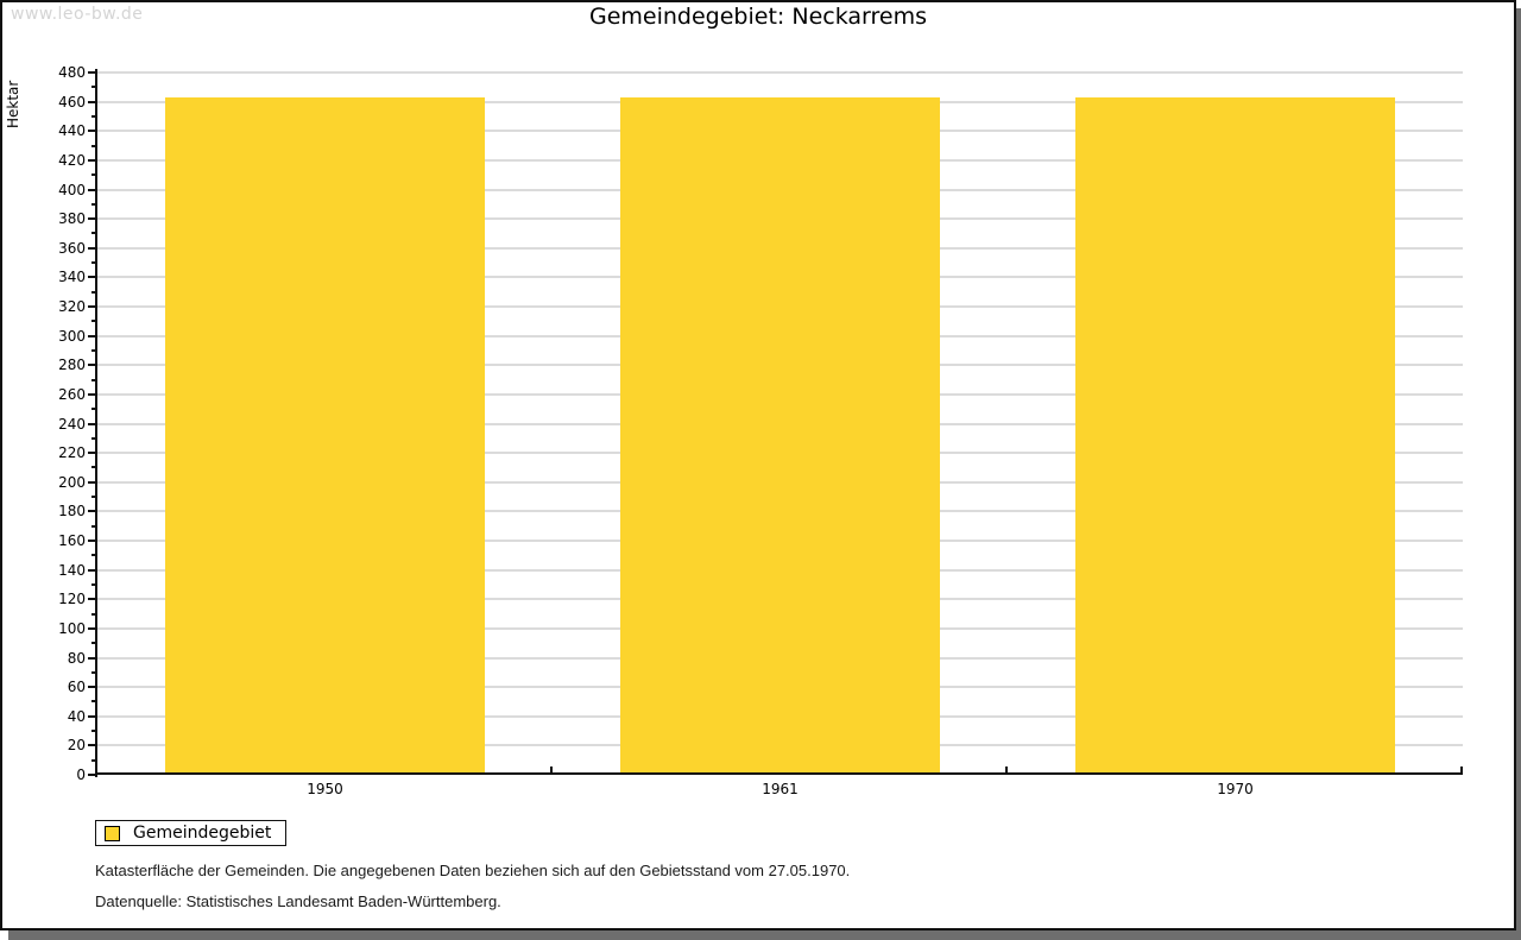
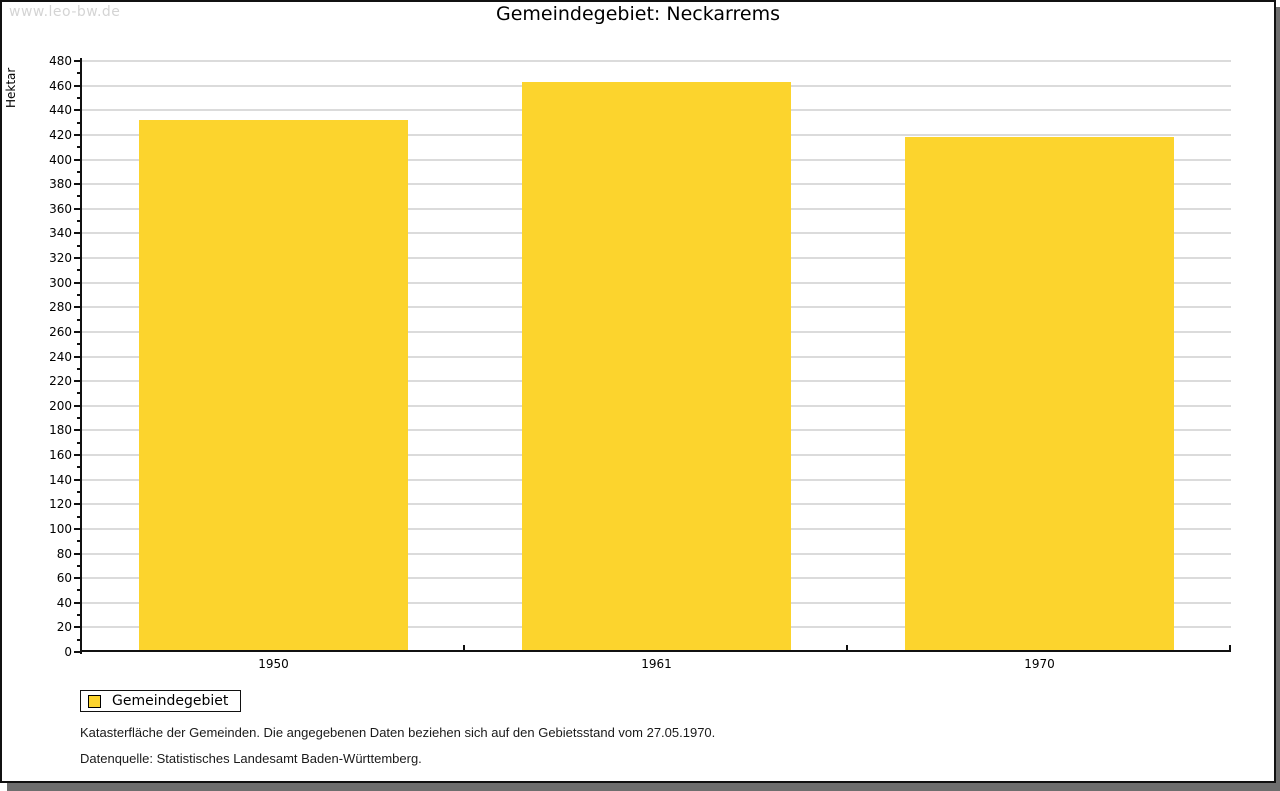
1950: 463 -> 432
1970: 463 -> 418
